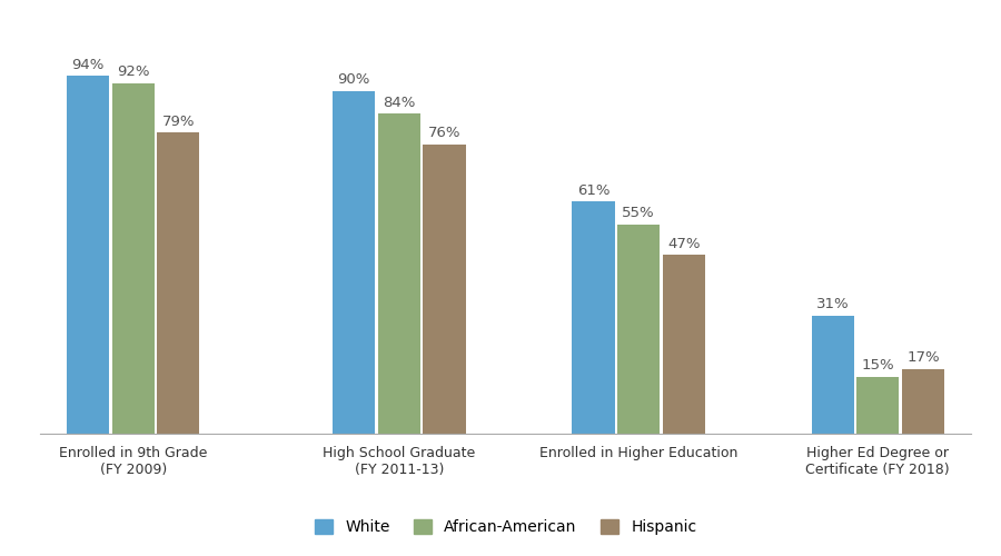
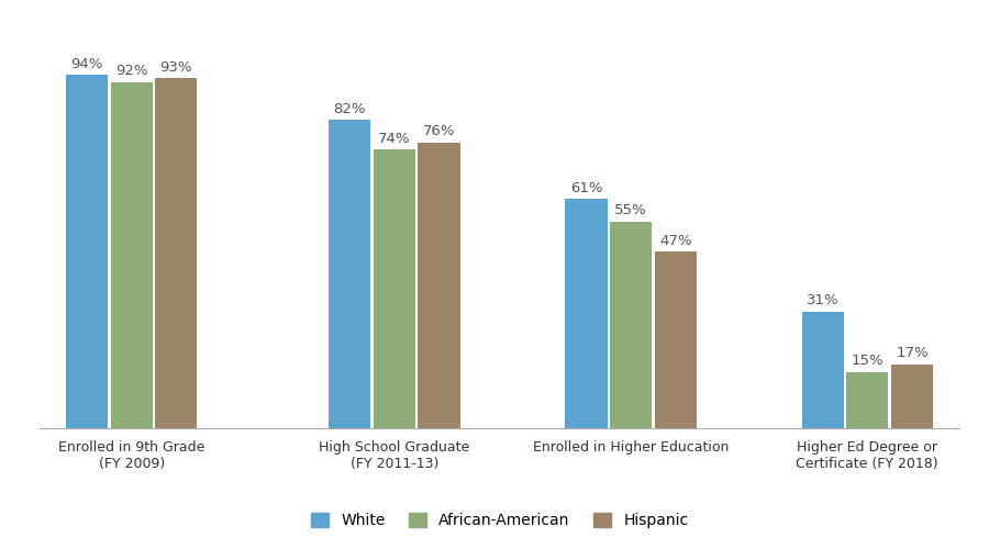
Hispanic/Enrolled in 9th Grade (FY 2009): 79% -> 93%
White/High School Graduate (FY 2011-13): 90% -> 82%
African-American/High School Graduate (FY 2011-13): 84% -> 74%
